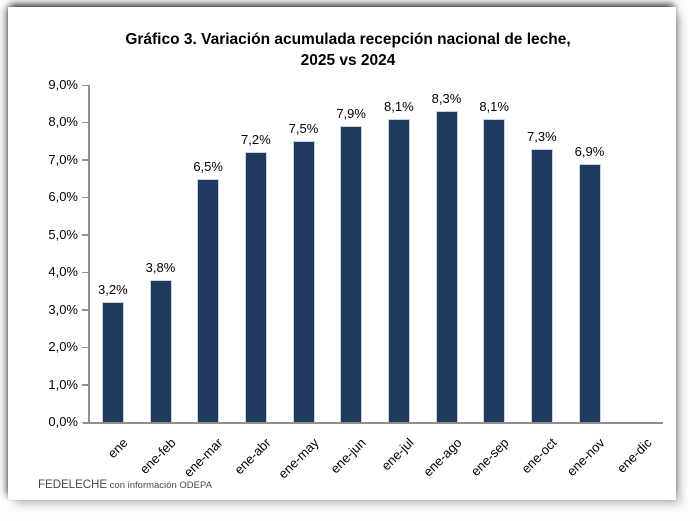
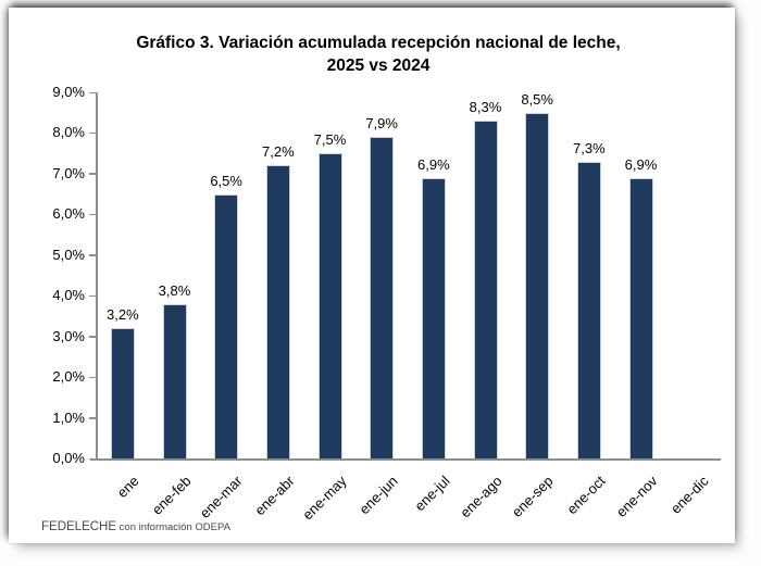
ene-jul: 8,1% -> 6,9%
ene-sep: 8,1% -> 8,5%
